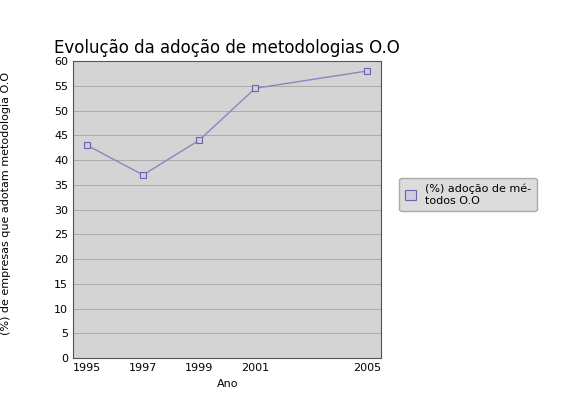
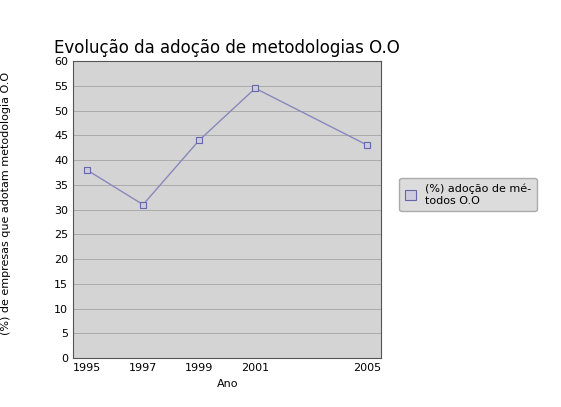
1995: 43.0 -> 38.0
1997: 37.0 -> 31.0
2005: 58.0 -> 43.0
